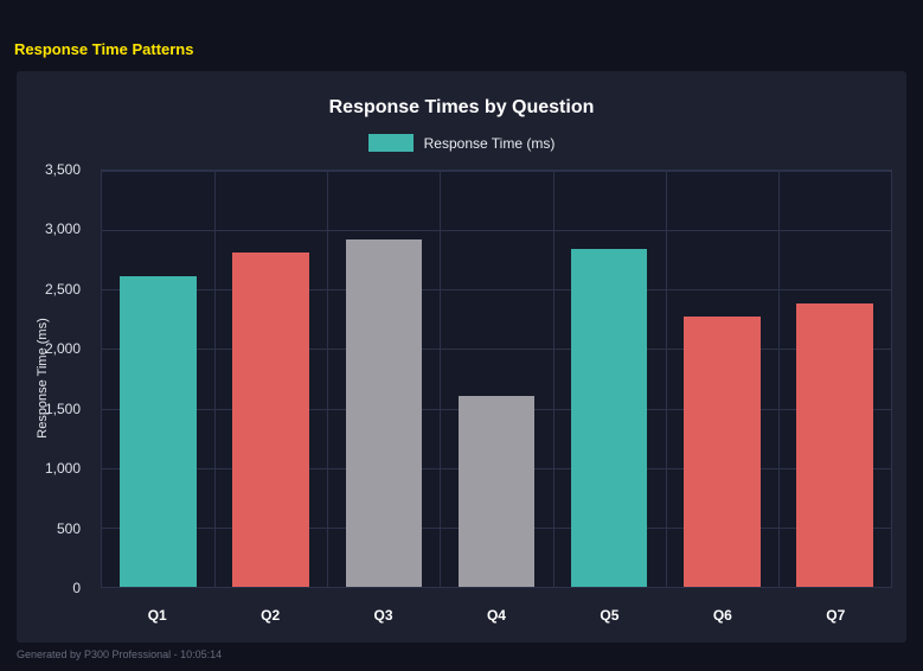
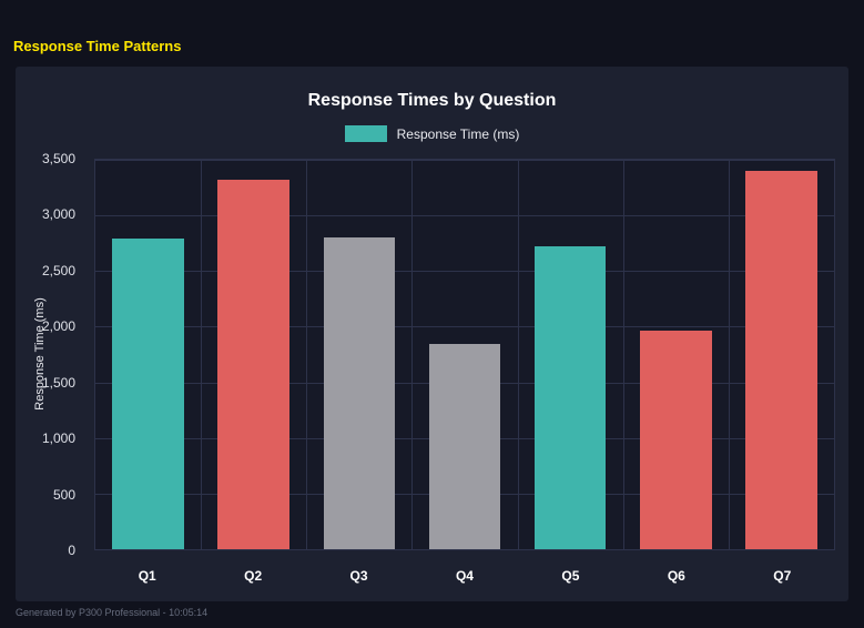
Q1: 2610 -> 2790
Q2: 2810 -> 3320
Q3: 2920 -> 2800
Q4: 1610 -> 1840
Q5: 2840 -> 2720
Q6: 2270 -> 1960
Q7: 2380 -> 3400
